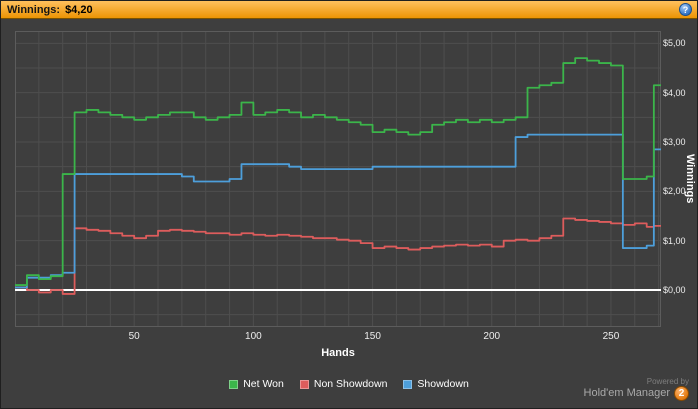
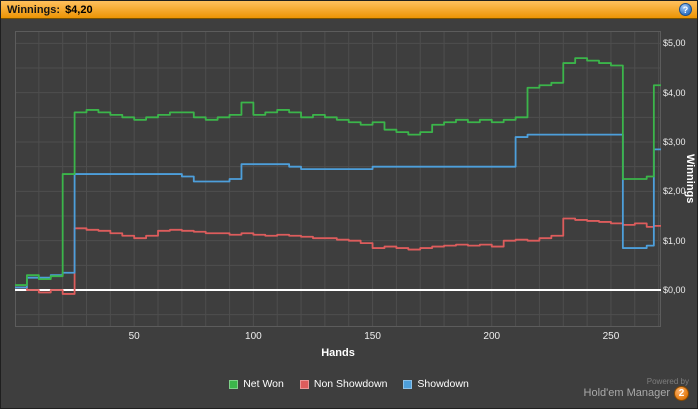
Net Won/150: $3,2 -> $3,4
